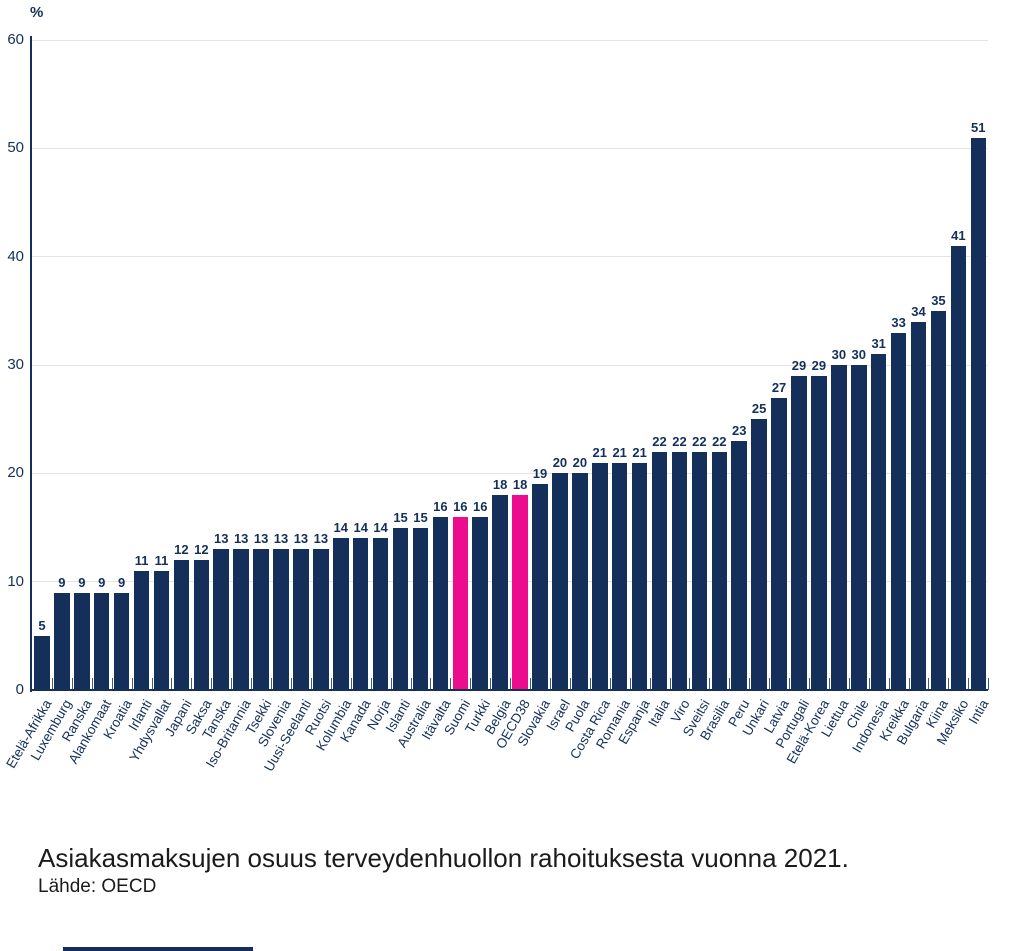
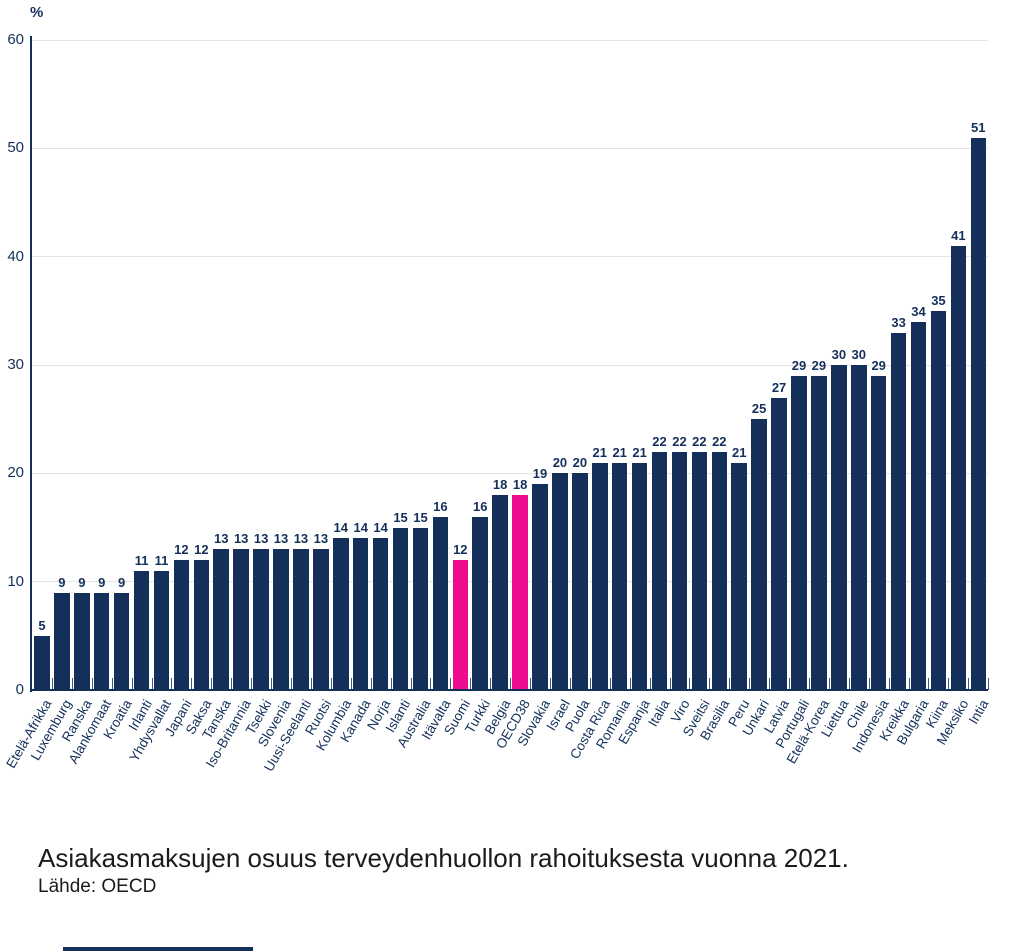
Suomi: 16 -> 12
Peru: 23 -> 21
Indonesia: 31 -> 29
